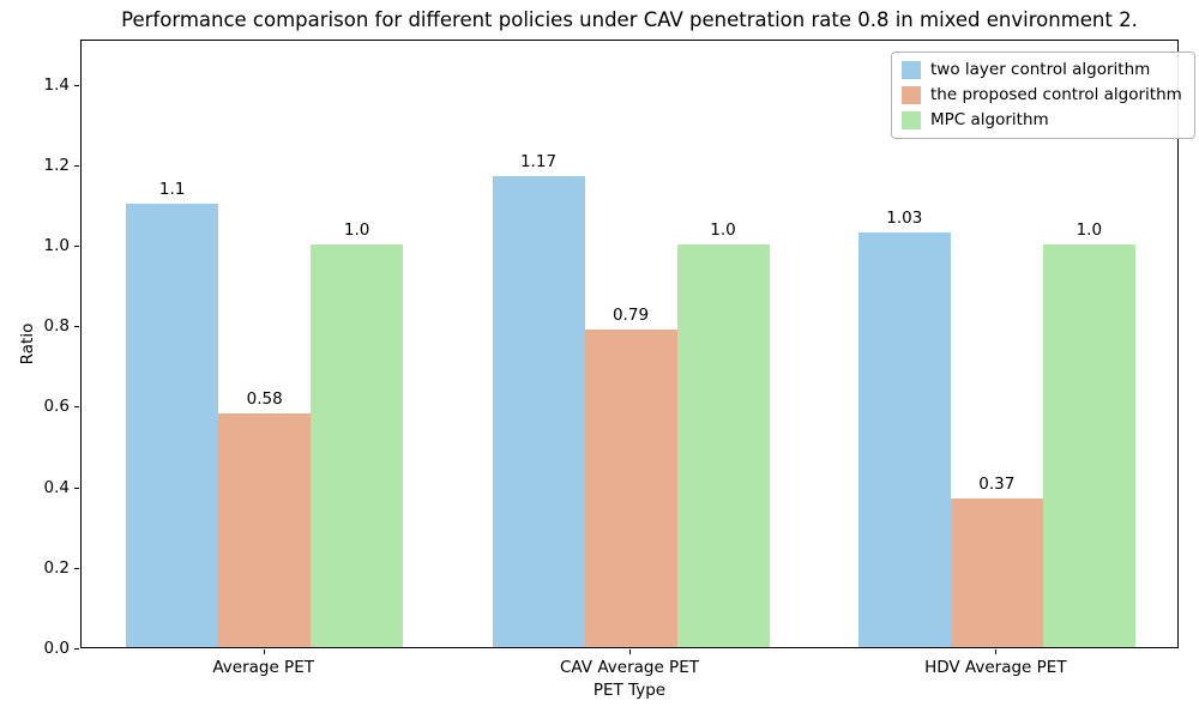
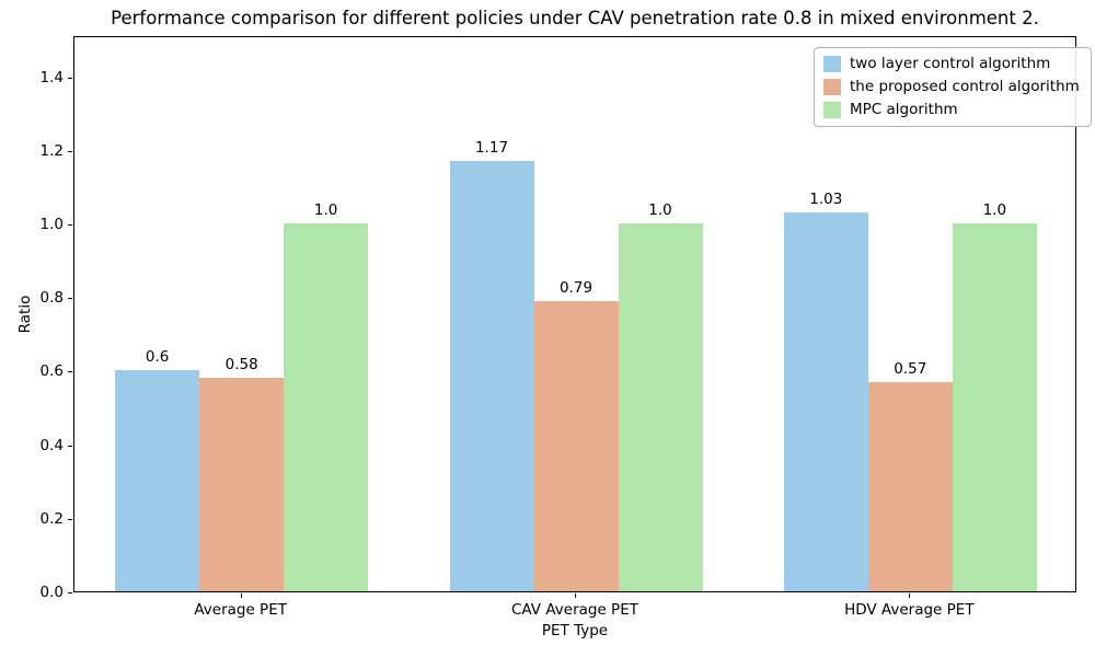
two layer control algorithm/Average PET: 1.1 -> 0.6
the proposed control algorithm/HDV Average PET: 0.37 -> 0.57
